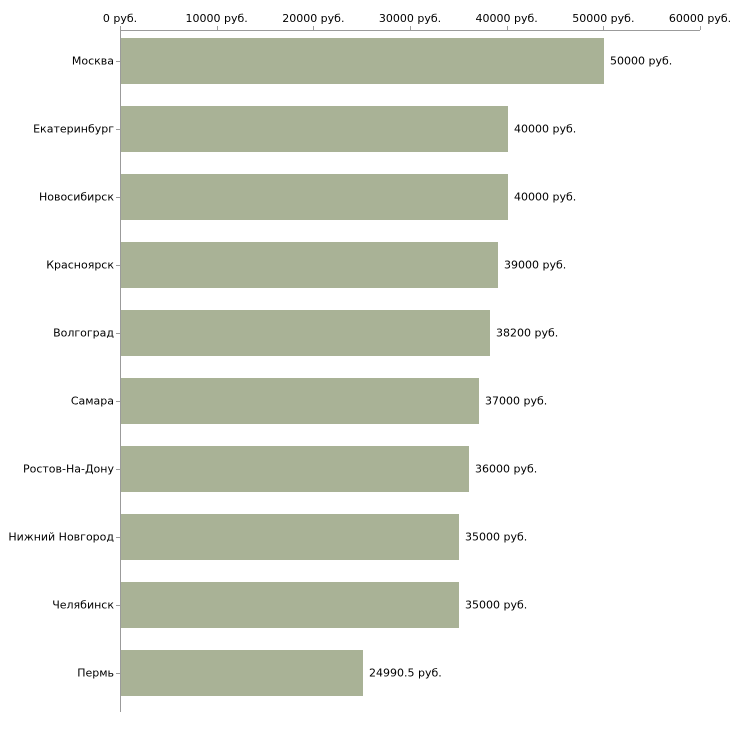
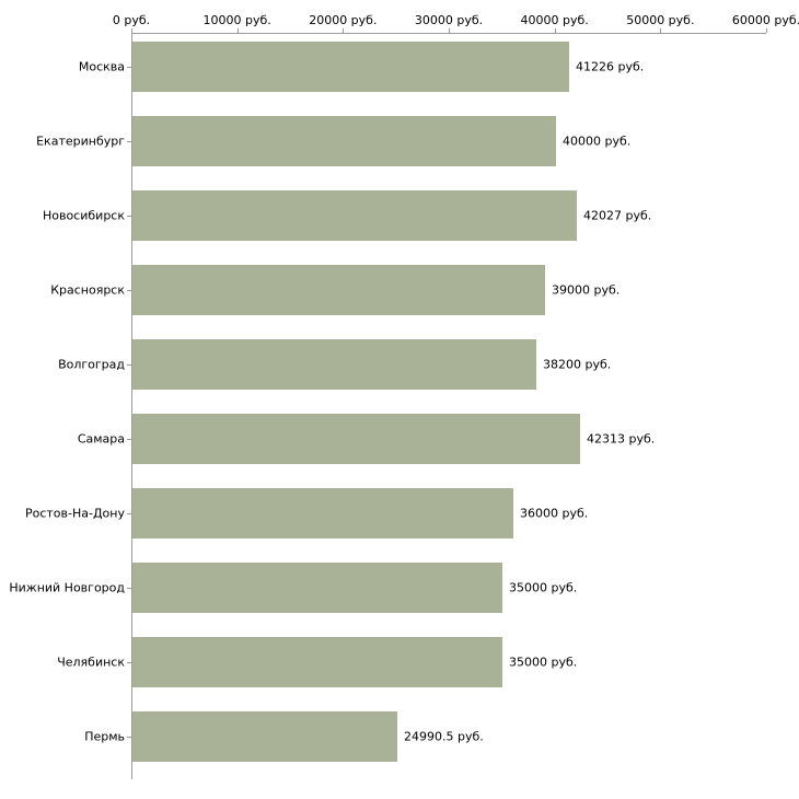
Москва: 50000 -> 41226
Новосибирск: 40000 -> 42027
Самара: 37000 -> 42313
